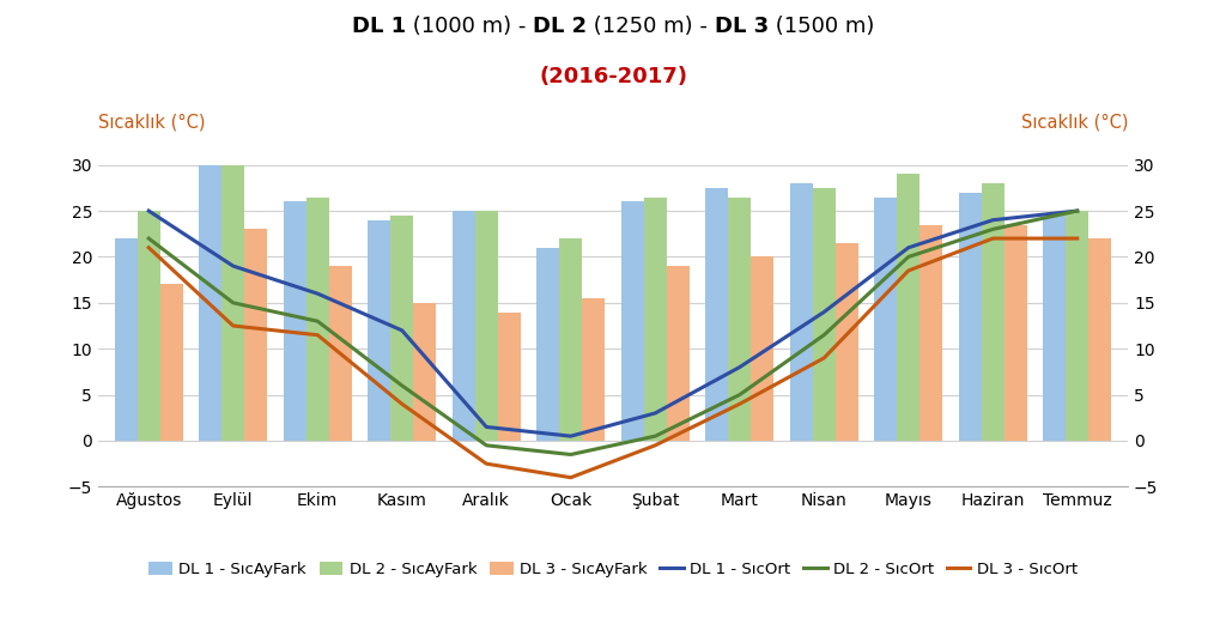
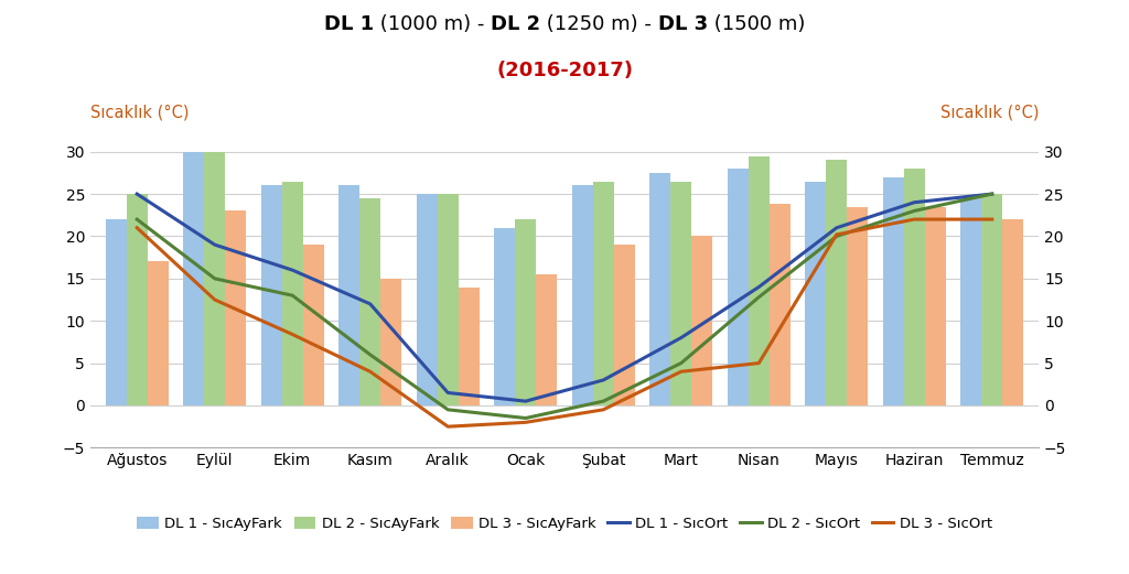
DL 3 - SıcOrt/Ekim: 11.5 -> 8.4
DL 1 - SıcAyFark/Kasım: 24.0 -> 26.0
DL 3 - SıcOrt/Ocak: -4.0 -> -2.0
DL 2 - SıcAyFark/Nisan: 27.5 -> 29.4
DL 2 - SıcOrt/Nisan: 11.5 -> 12.8
DL 3 - SıcOrt/Nisan: 9.0 -> 5.0
DL 3 - SıcAyFark/Nisan: 21.5 -> 23.8
DL 3 - SıcOrt/Mayıs: 18.5 -> 20.2
